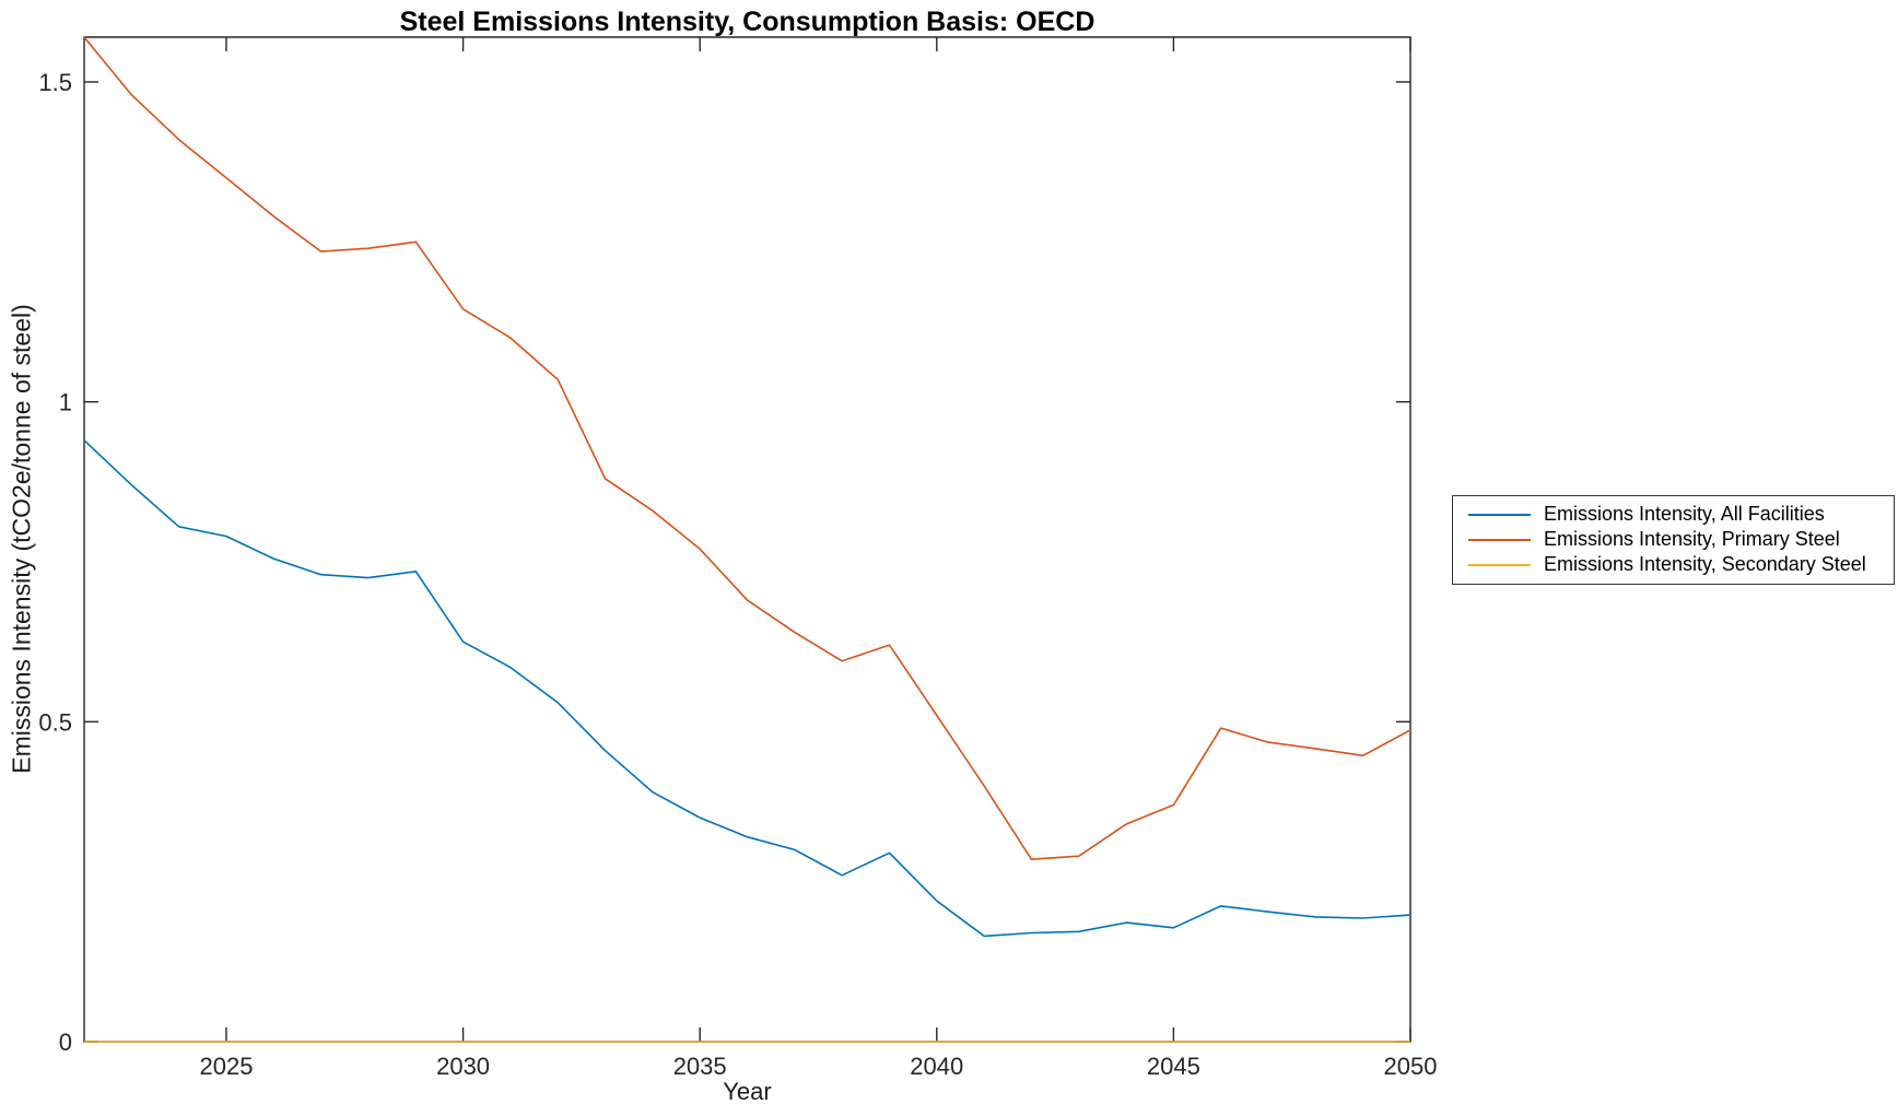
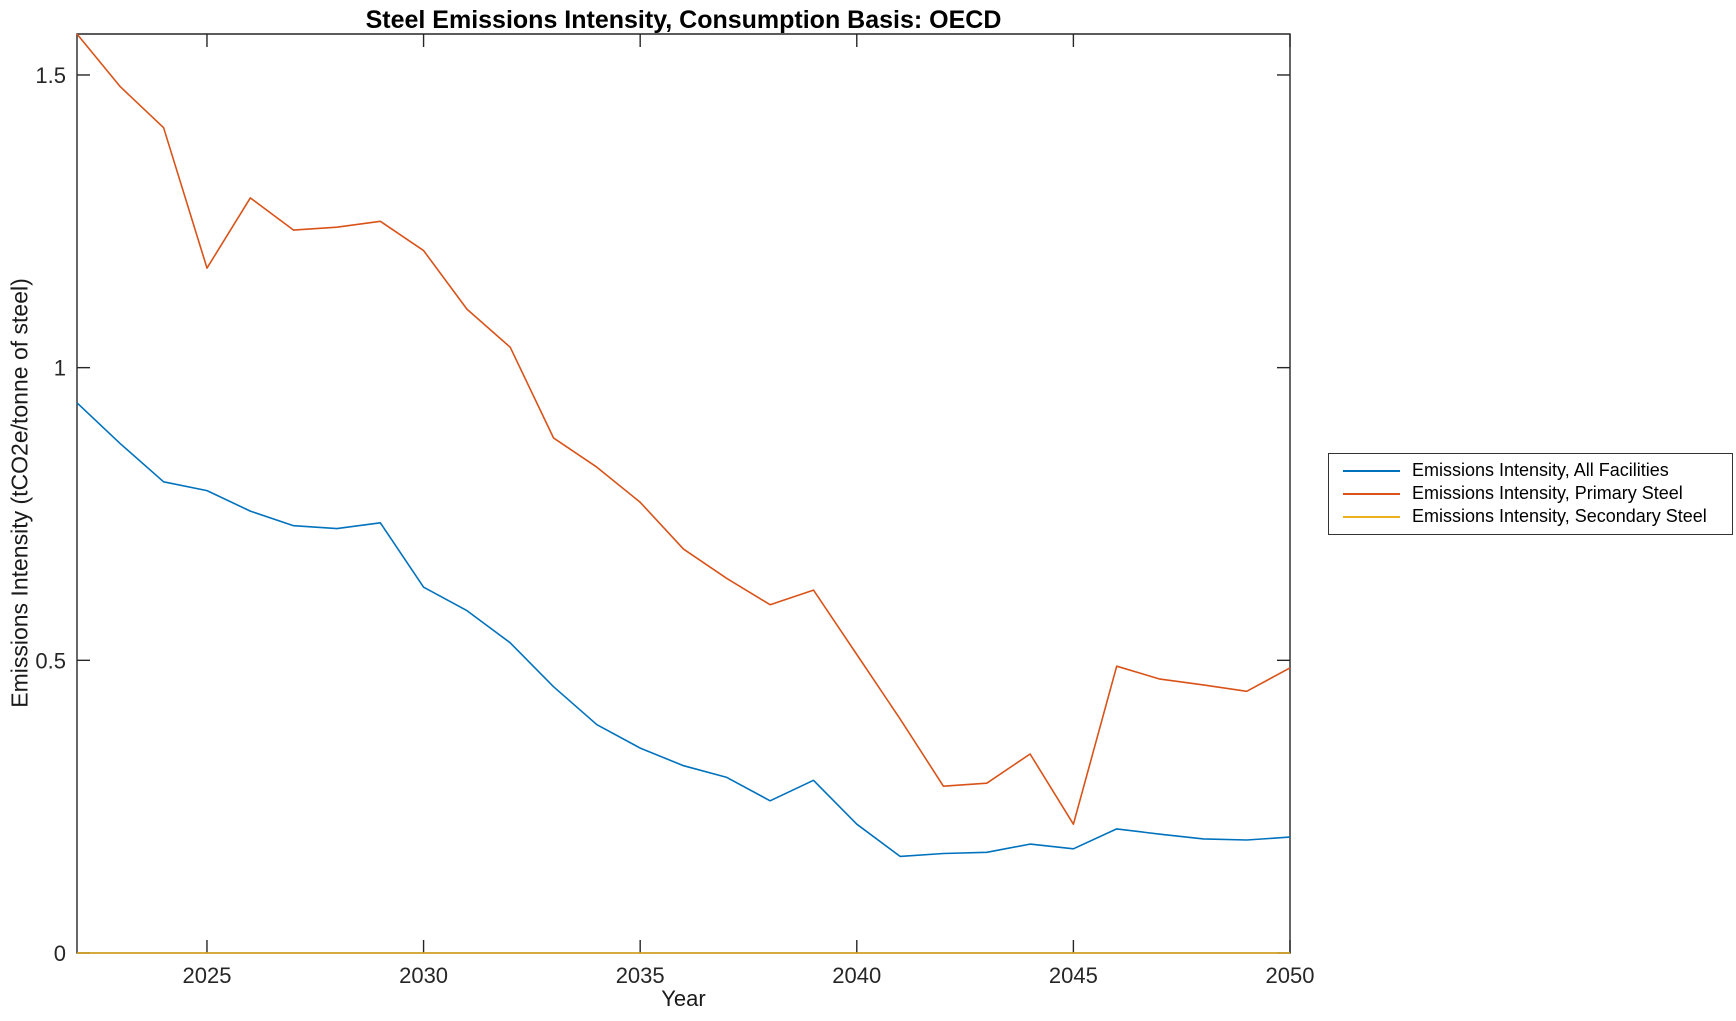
Emissions Intensity, Primary Steel/2025: 1.35 -> 1.17
Emissions Intensity, Primary Steel/2030: 1.15 -> 1.20
Emissions Intensity, Primary Steel/2045: 0.37 -> 0.22
